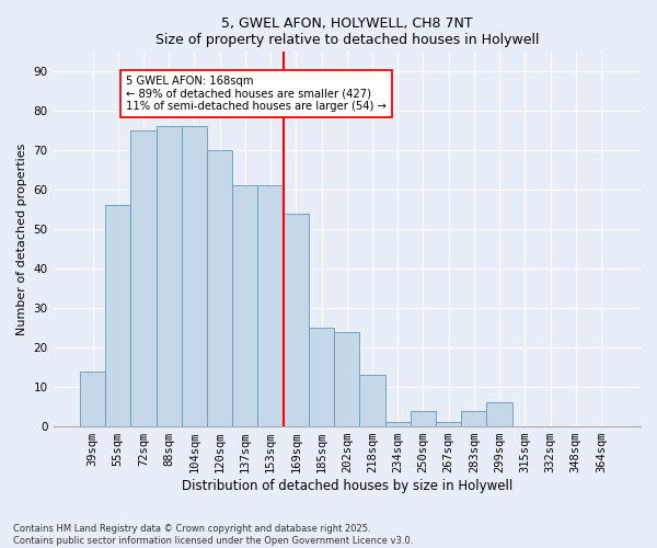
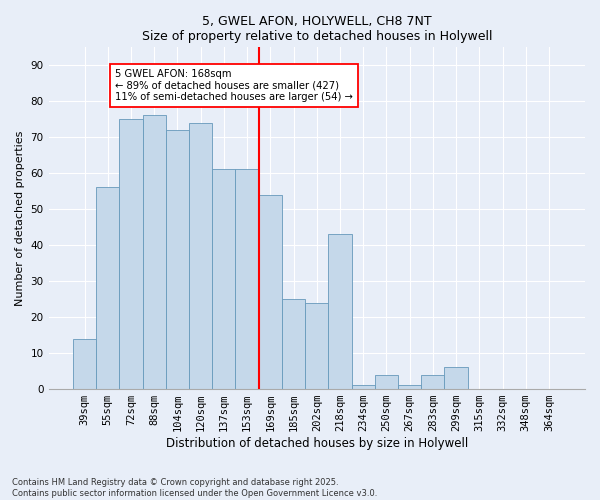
104sqm: 76 -> 72
120sqm: 70 -> 74
218sqm: 13 -> 43
